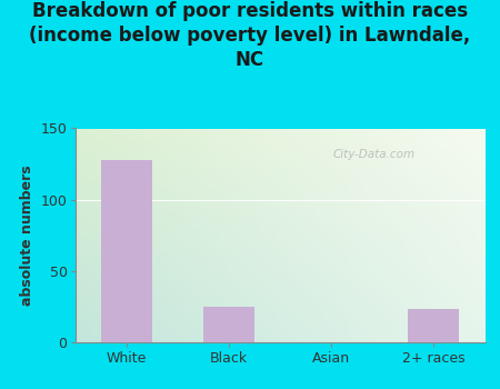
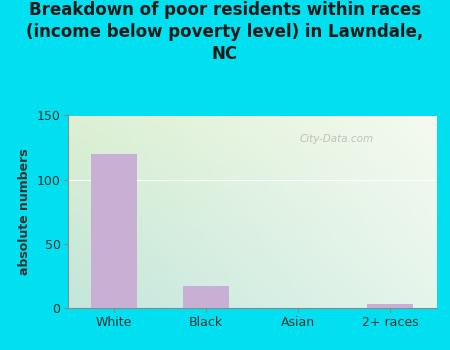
White: 128 -> 120
Black: 25 -> 17
2+ races: 23 -> 3
